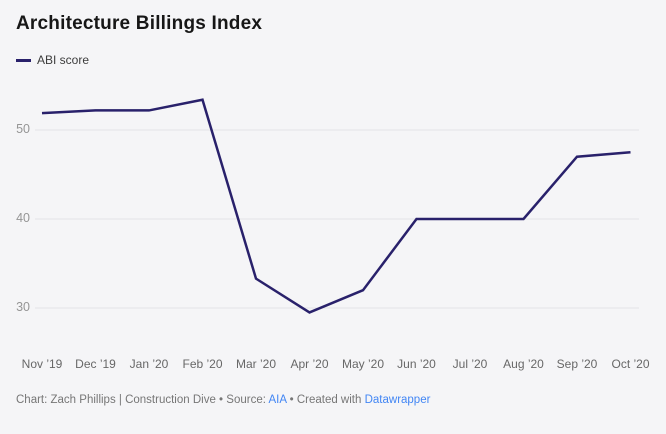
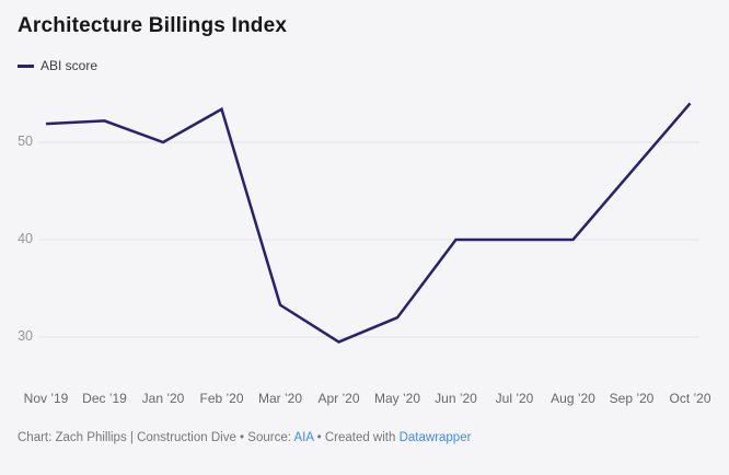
Jan ’20: 52 -> 50
Oct ’20: 48 -> 54
